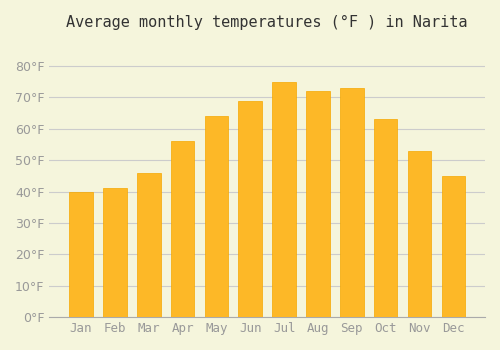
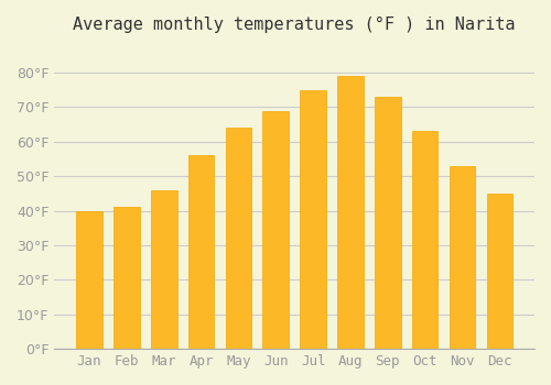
Aug: 72°F -> 79°F
